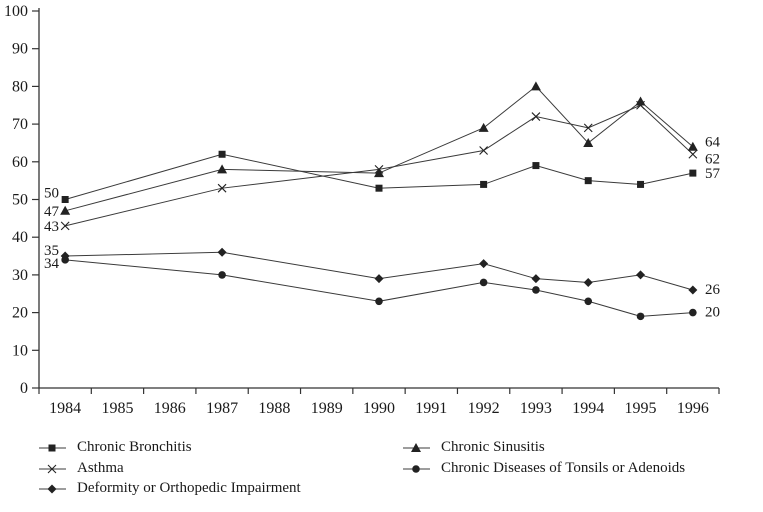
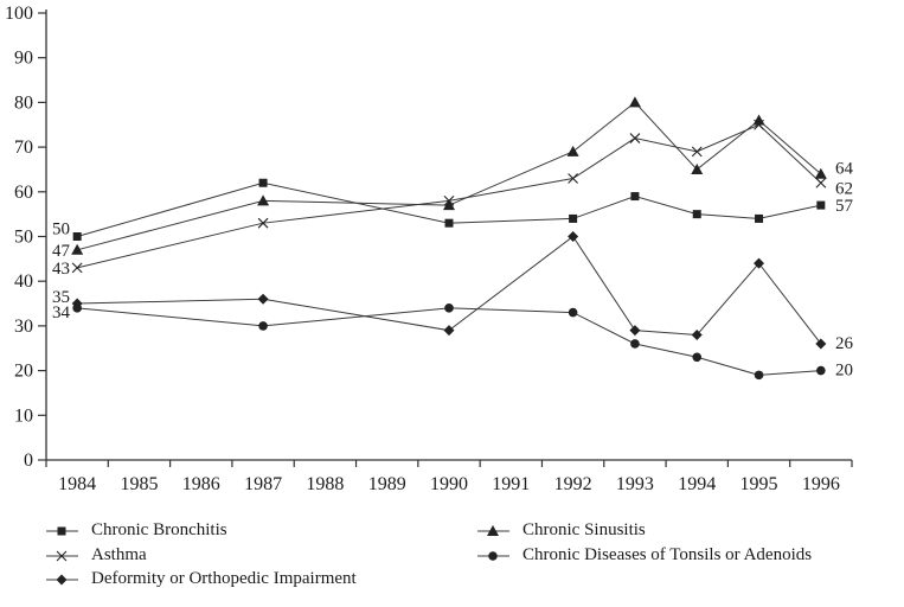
Chronic Diseases of Tonsils or Adenoids/1990: 23 -> 34
Chronic Diseases of Tonsils or Adenoids/1992: 28 -> 33
Deformity or Orthopedic Impairment/1992: 33 -> 50
Deformity or Orthopedic Impairment/1995: 30 -> 44
